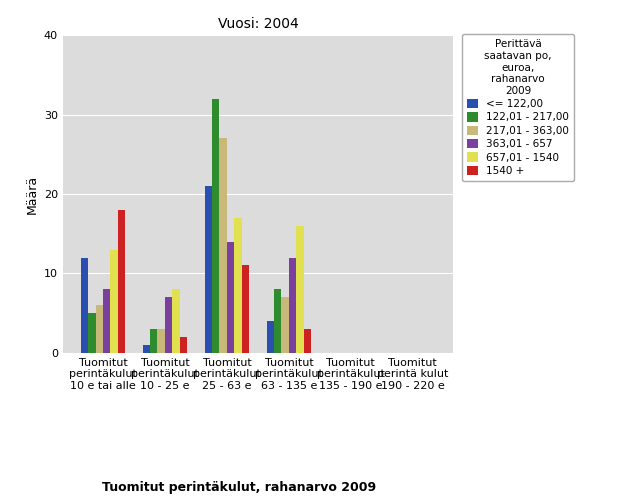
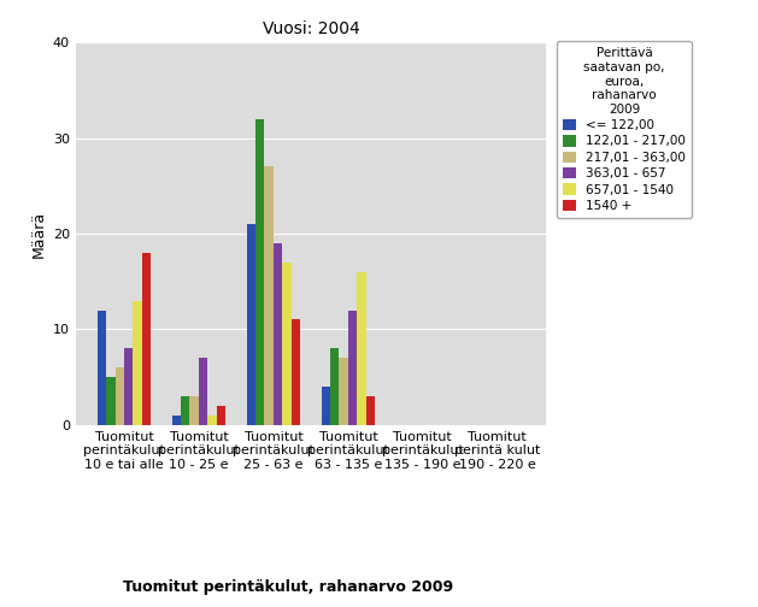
657,01 - 1540/Tuomitut perintäkulut 10 - 25 e: 8 -> 1
363,01 - 657/Tuomitut perintäkulut 25 - 63 e: 14 -> 19
